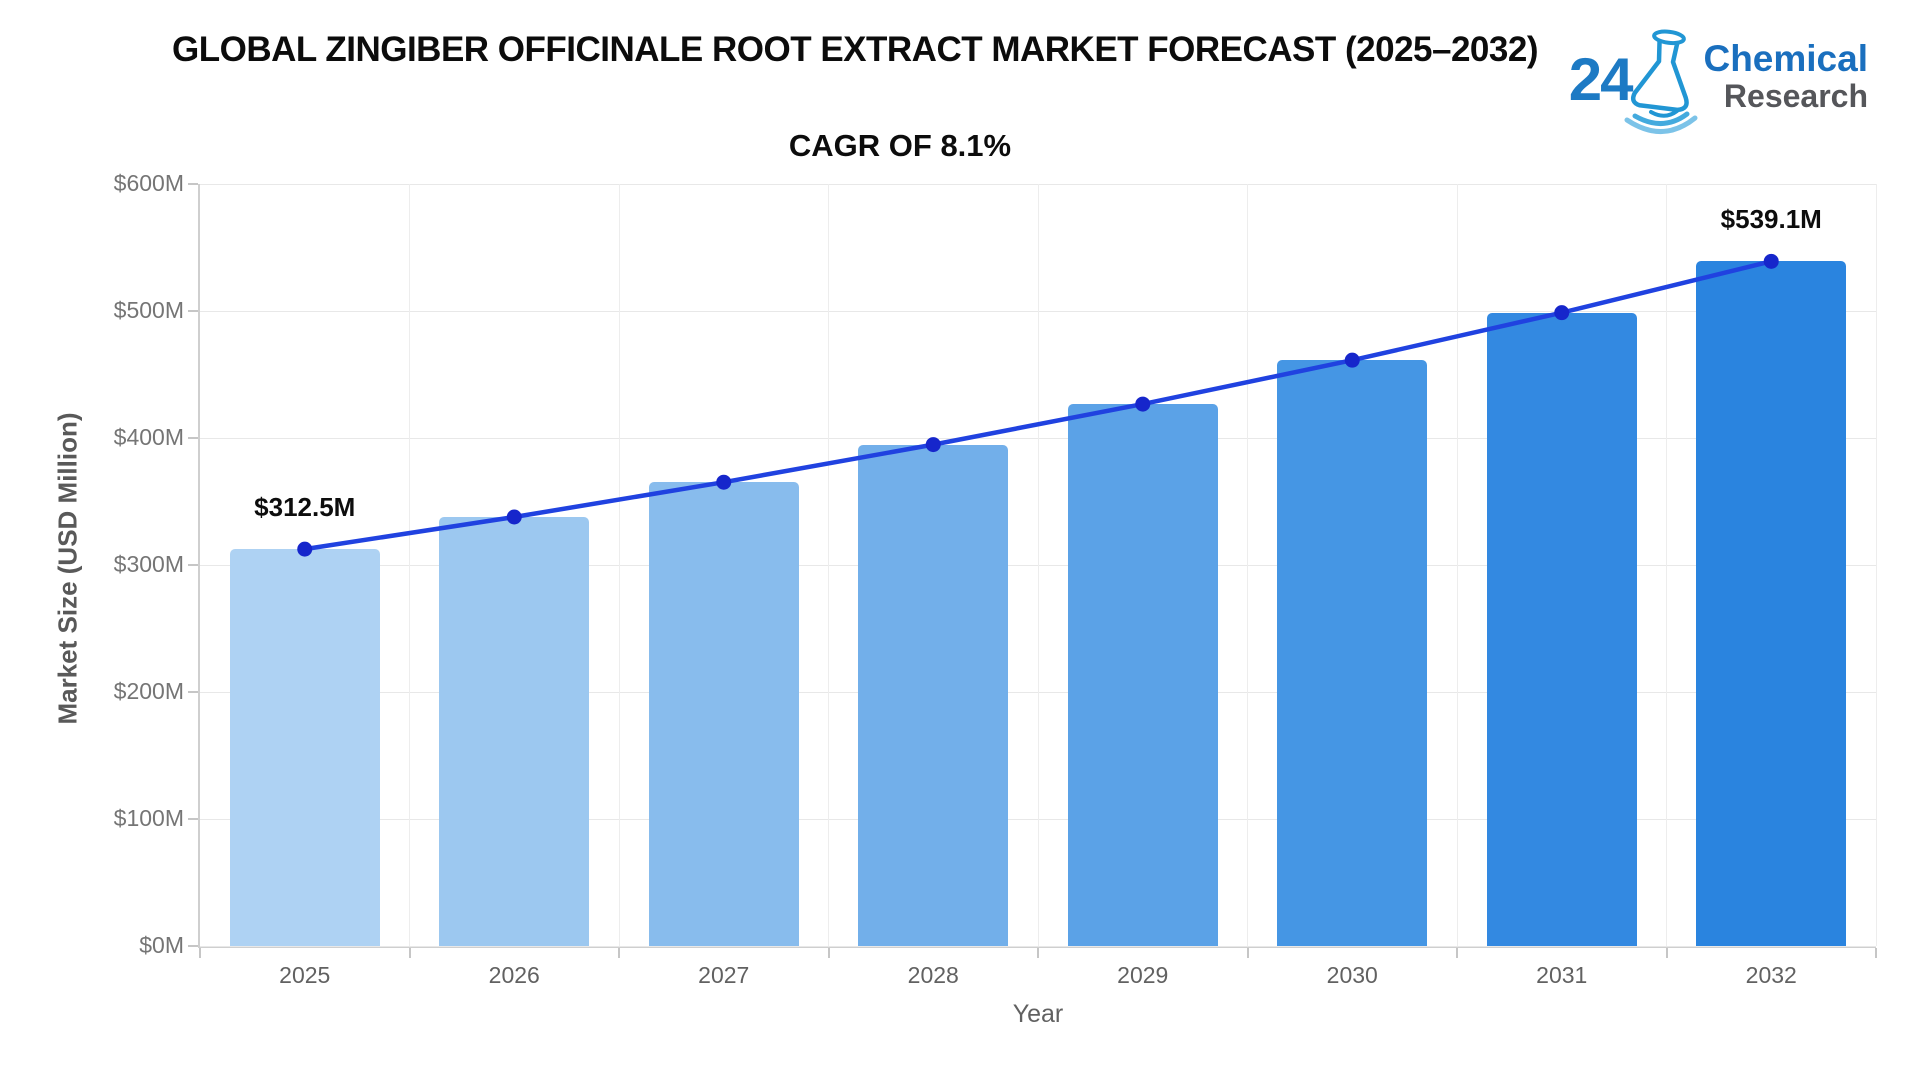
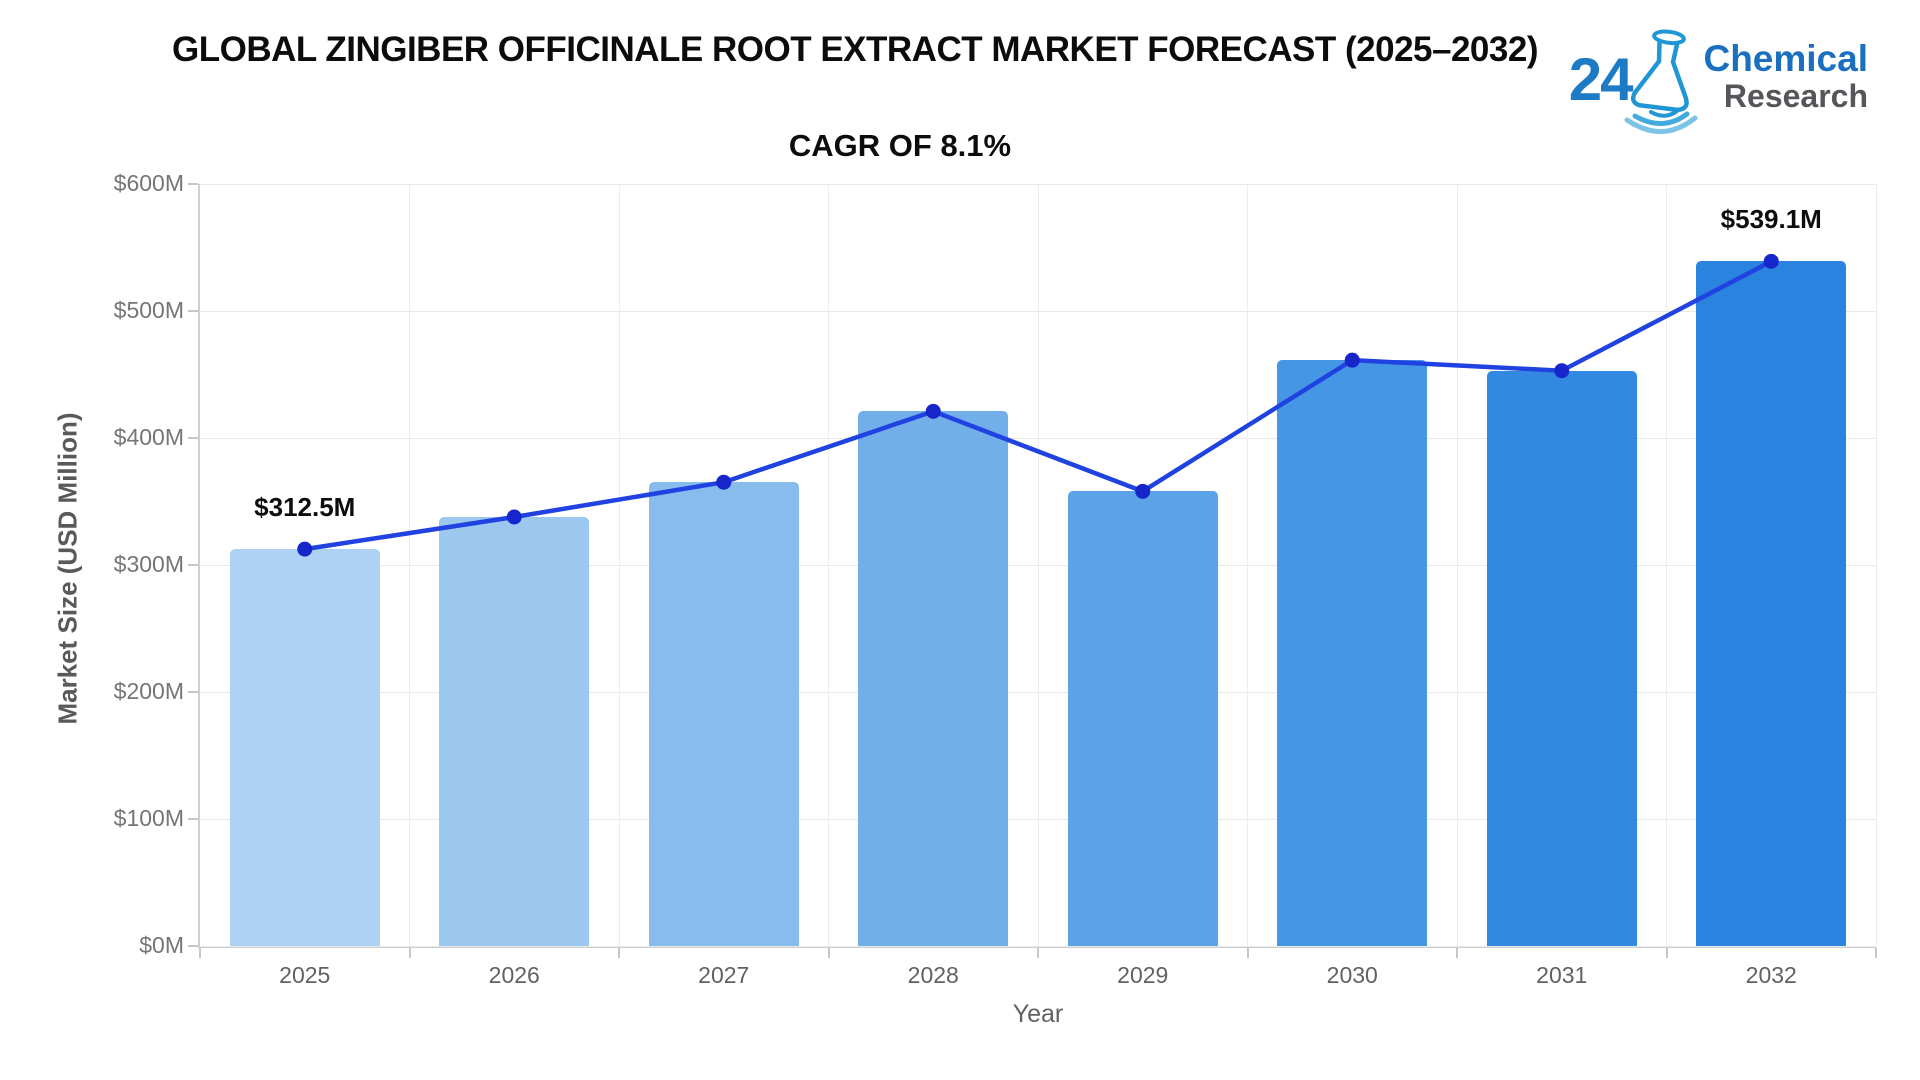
2028: $395M -> $421M
2029: $427M -> $358M
2031: $499M -> $453M
